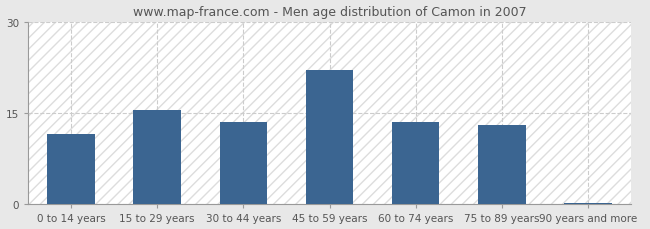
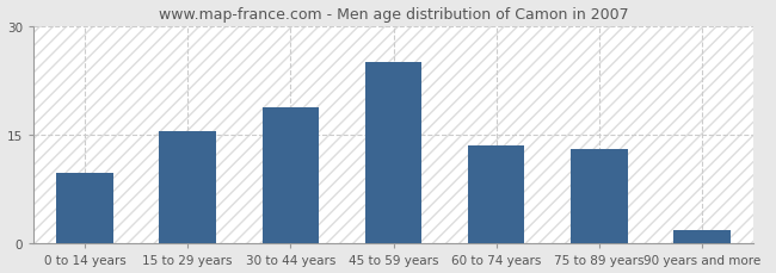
0 to 14 years: 11.5 -> 9.8
30 to 44 years: 13.5 -> 18.8
45 to 59 years: 22.0 -> 25.0
90 years and more: 0.3 -> 1.8
